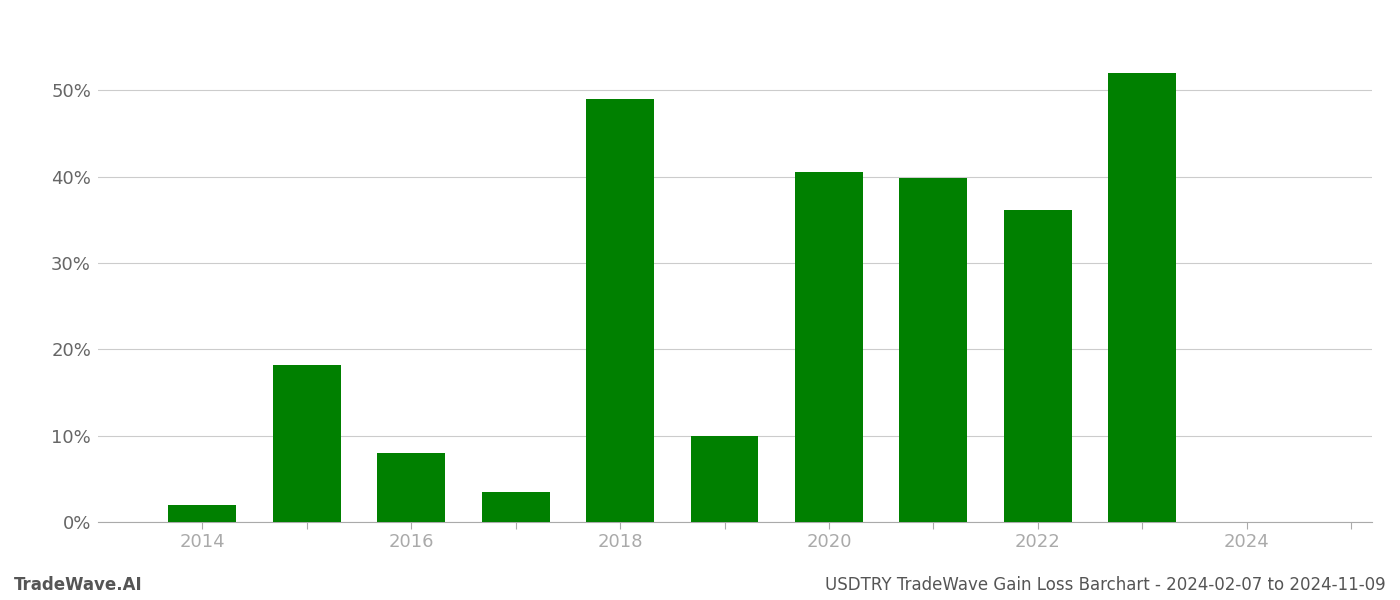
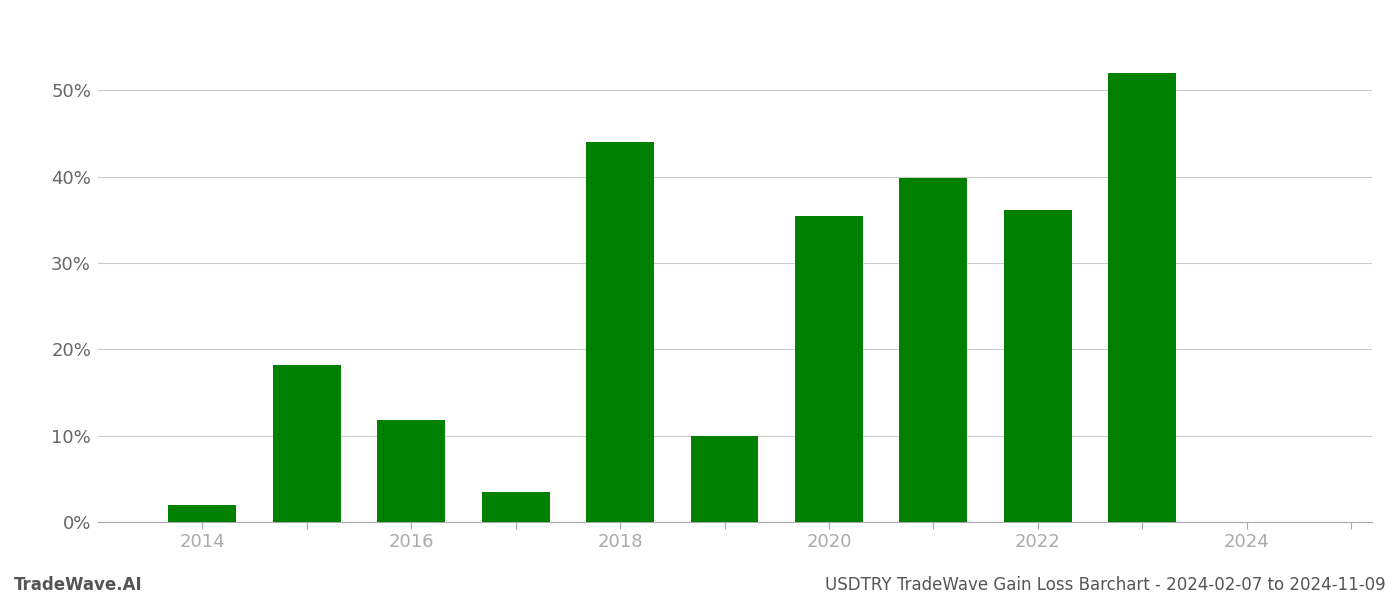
2016: 8.0% -> 11.8%
2018: 49.0% -> 44.0%
2020: 40.6% -> 35.5%
